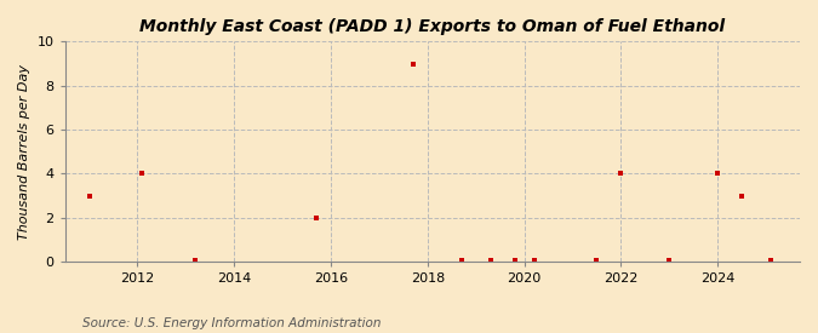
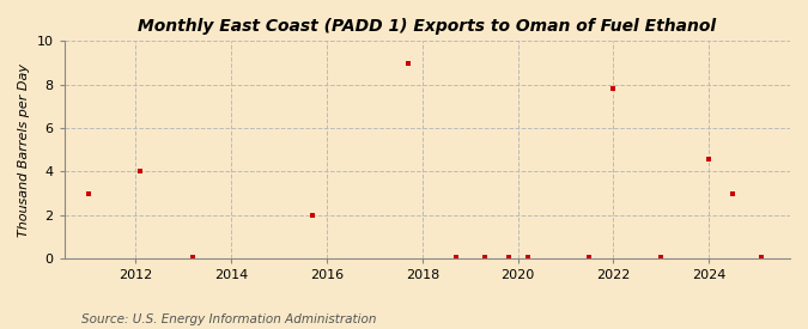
2022: 4.0 -> 7.8
2024: 4.0 -> 4.6
